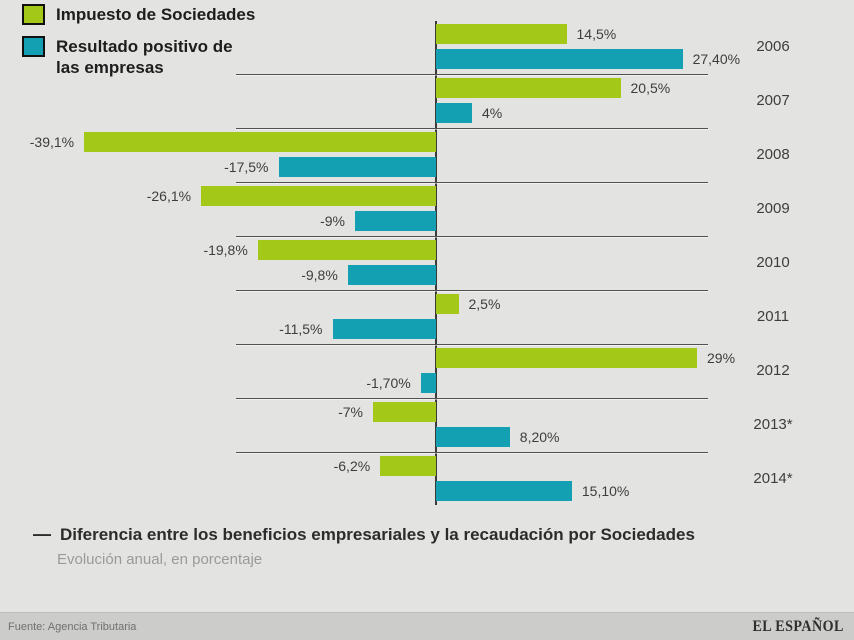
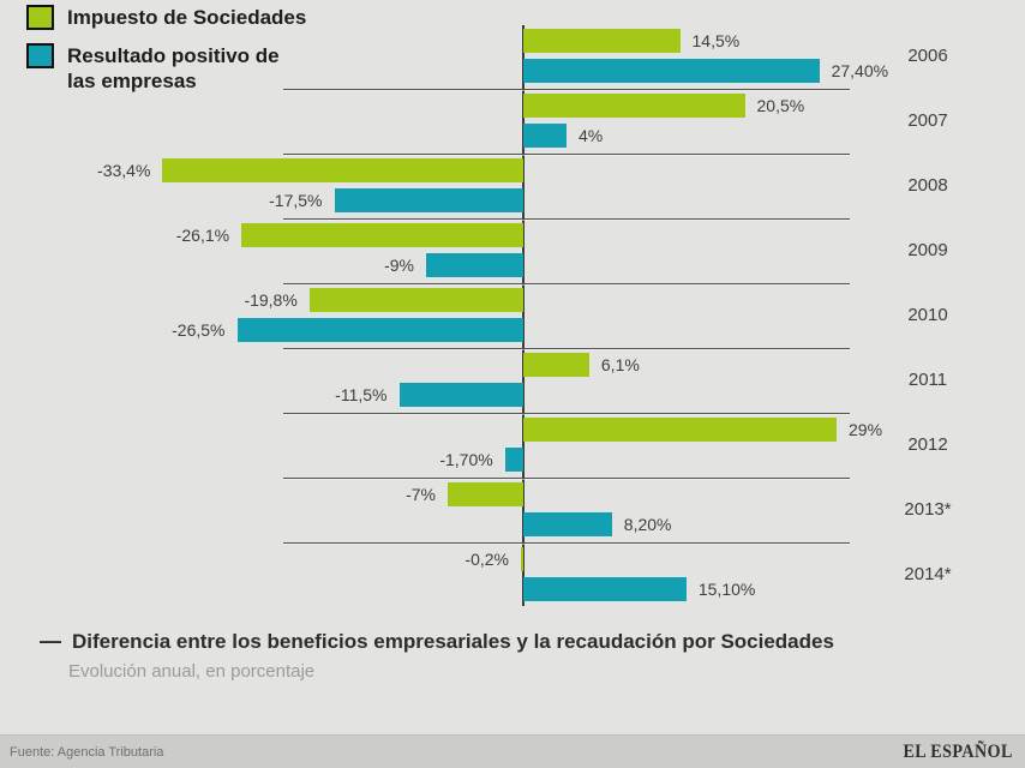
Impuesto de Sociedades/2008: -39,1% -> -33,4%
Resultado positivo de las empresas/2010: -9,8% -> -26,5%
Impuesto de Sociedades/2011: 2,5% -> 6,1%
Impuesto de Sociedades/2014*: -6,2% -> -0,2%
